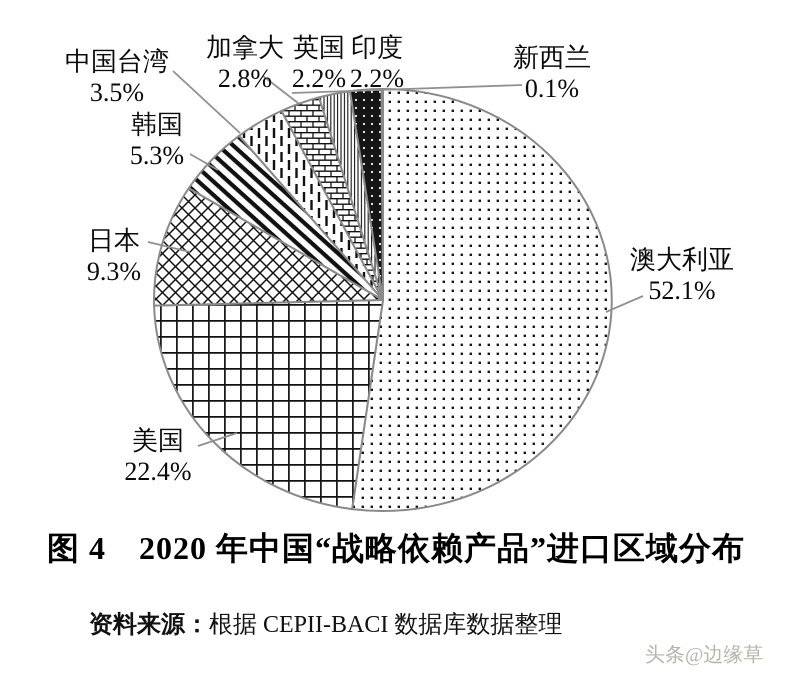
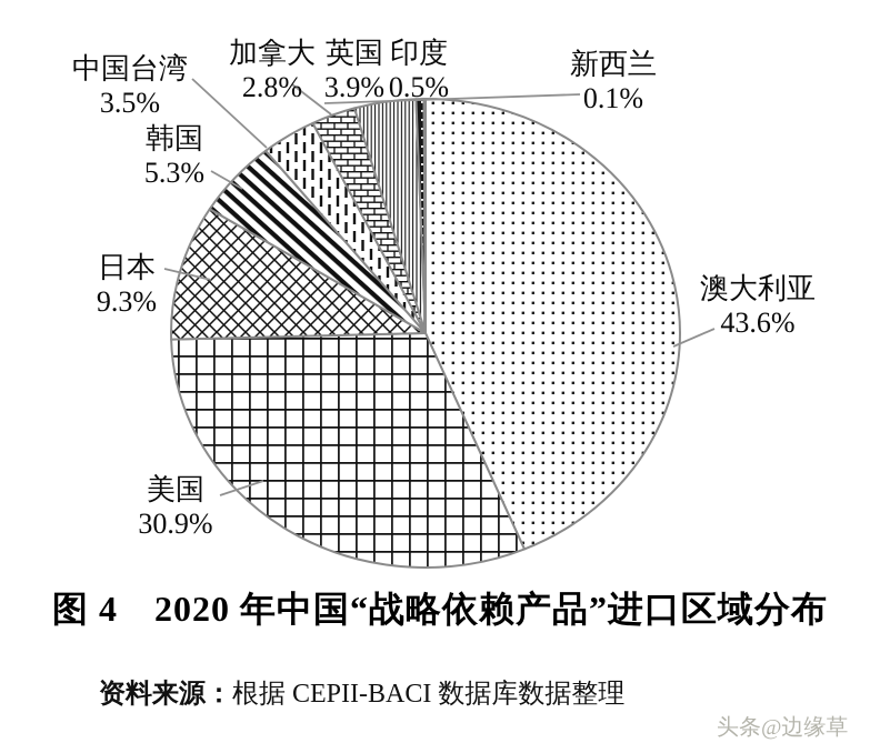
澳大利亚: 52.1% -> 43.6%
美国: 22.4% -> 30.9%
英国: 2.2% -> 3.9%
印度: 2.2% -> 0.5%
